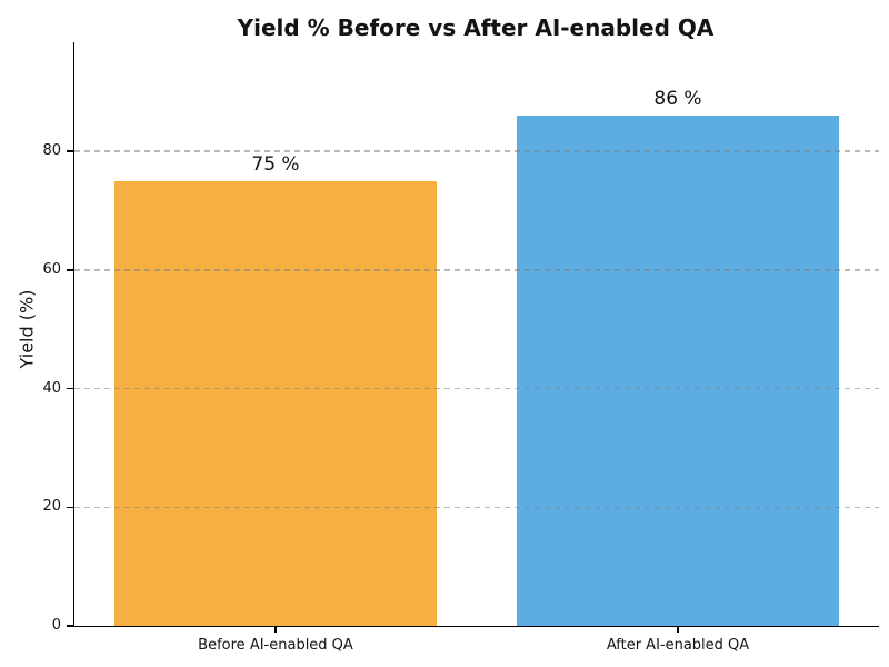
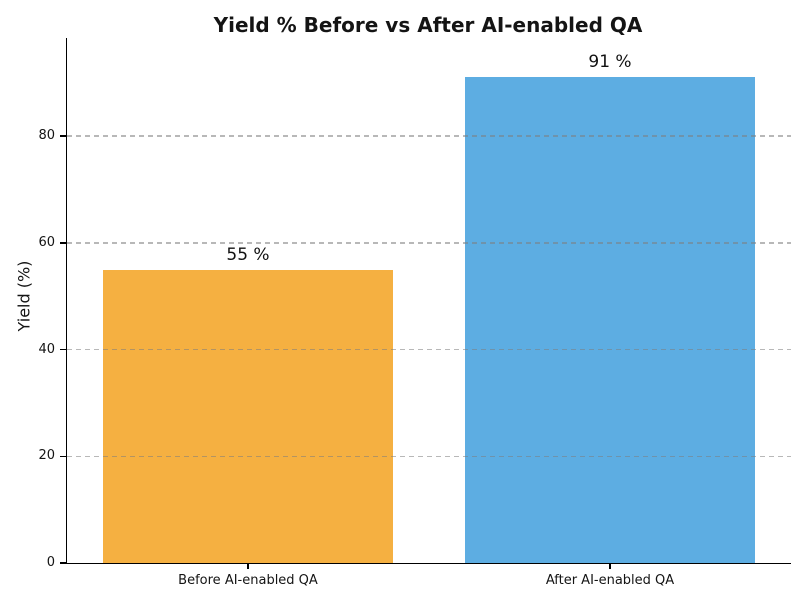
Before AI-enabled QA: 75 -> 55
After AI-enabled QA: 86 -> 91
